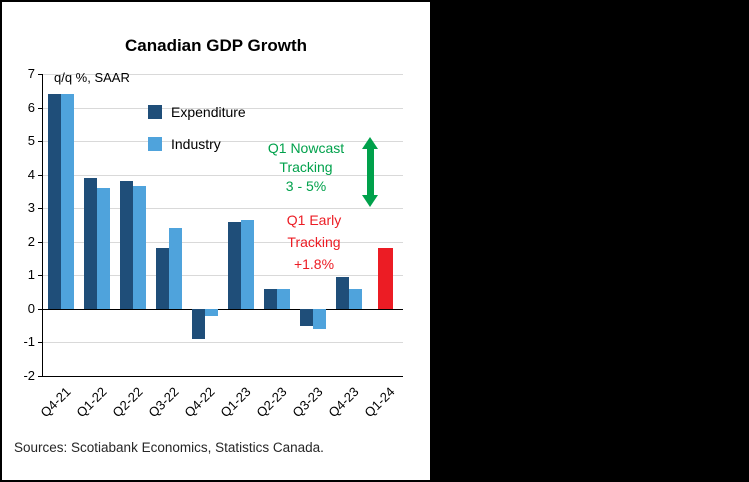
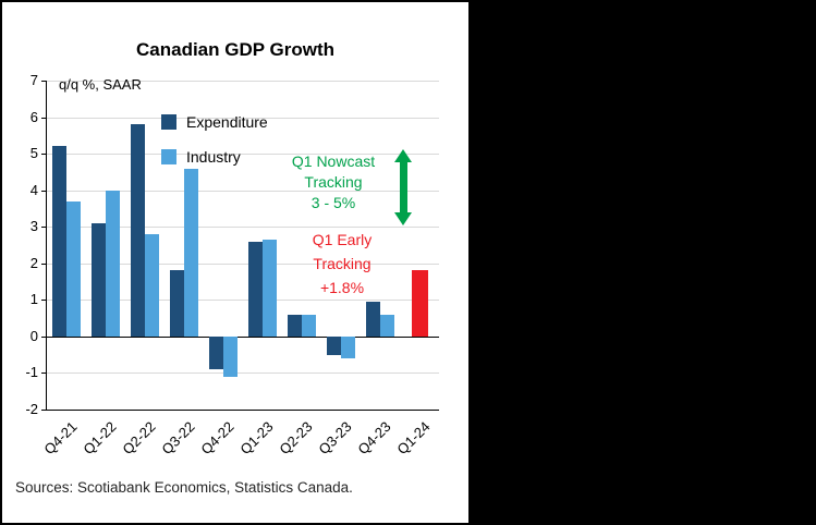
Expenditure/Q4-21: 6.4 -> 5.2
Industry/Q4-21: 6.4 -> 3.7
Expenditure/Q1-22: 3.9 -> 3.1
Industry/Q1-22: 3.6 -> 4.0
Expenditure/Q2-22: 3.8 -> 5.8
Industry/Q2-22: 3.6 -> 2.8
Industry/Q3-22: 2.4 -> 4.6
Industry/Q4-22: -0.2 -> -1.1
